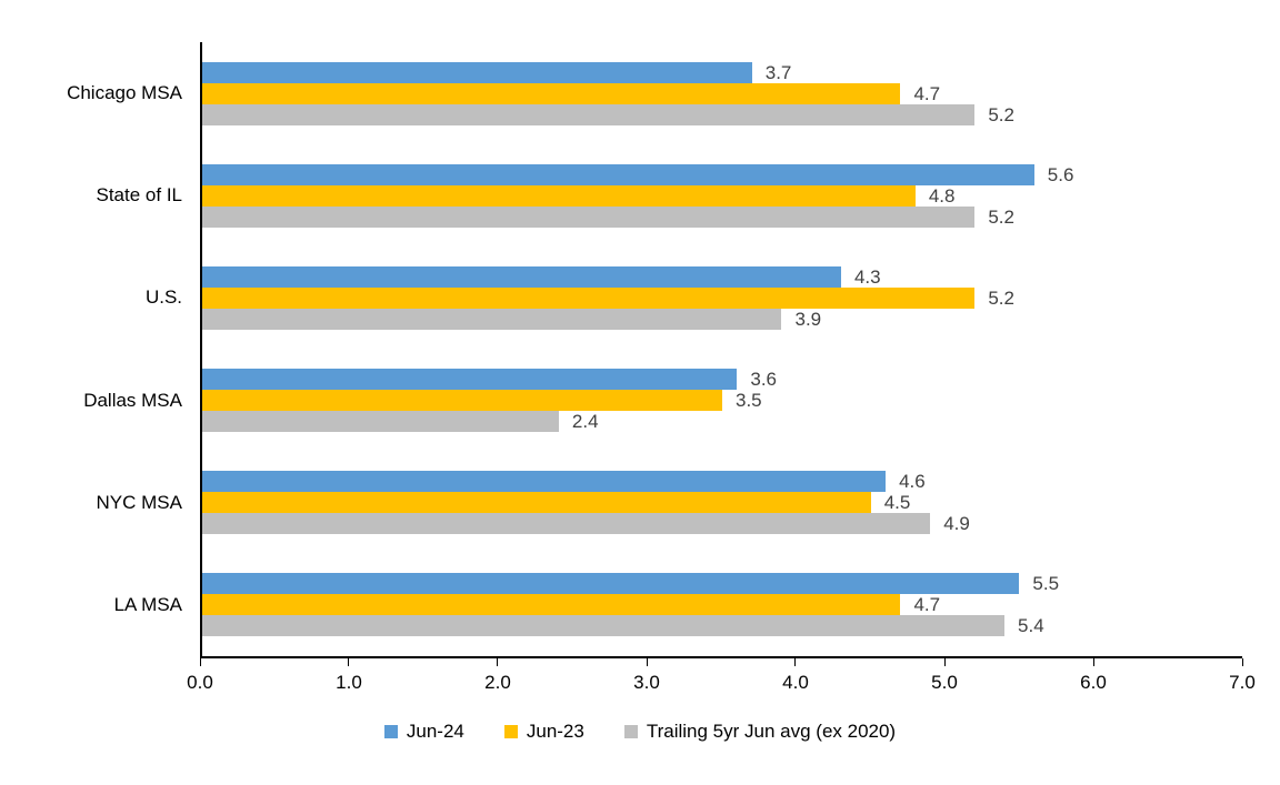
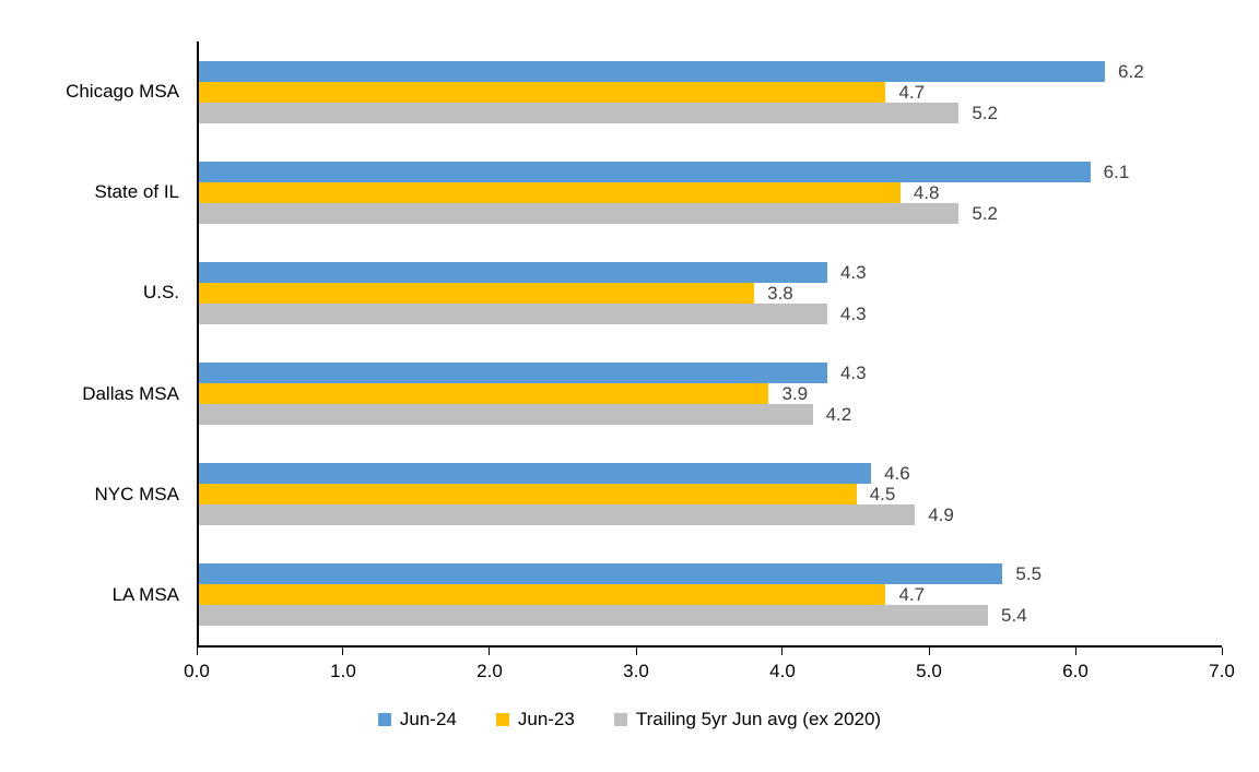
Jun-24/Chicago MSA: 3.7 -> 6.2
Jun-24/State of IL: 5.6 -> 6.1
Jun-23/U.S.: 5.2 -> 3.8
Trailing 5yr Jun avg (ex 2020)/U.S.: 3.9 -> 4.3
Jun-24/Dallas MSA: 3.6 -> 4.3
Jun-23/Dallas MSA: 3.5 -> 3.9
Trailing 5yr Jun avg (ex 2020)/Dallas MSA: 2.4 -> 4.2
